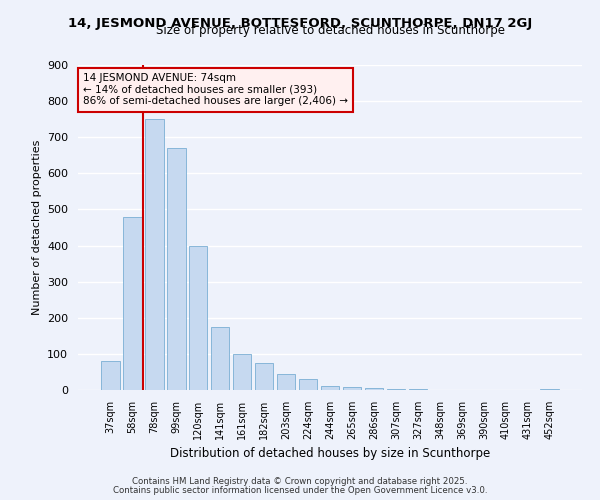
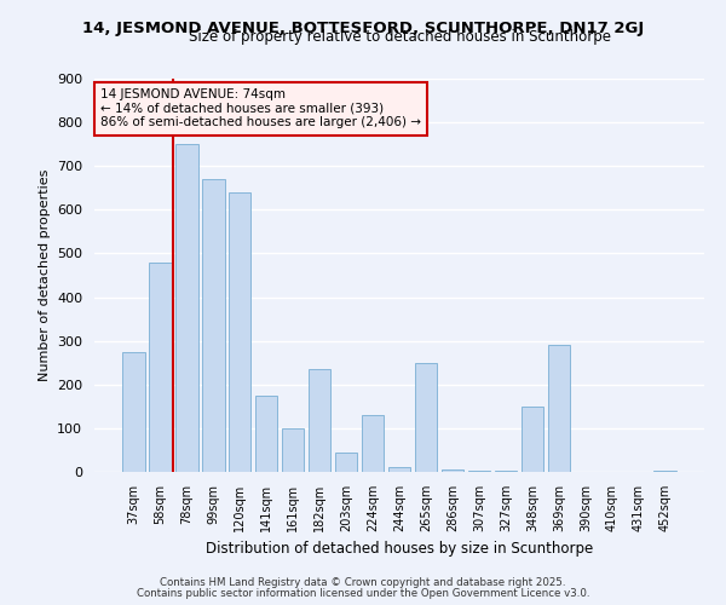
37sqm: 80 -> 275
120sqm: 400 -> 640
182sqm: 75 -> 235
224sqm: 30 -> 130
265sqm: 8 -> 250
348sqm: 1 -> 150
369sqm: 1 -> 290
